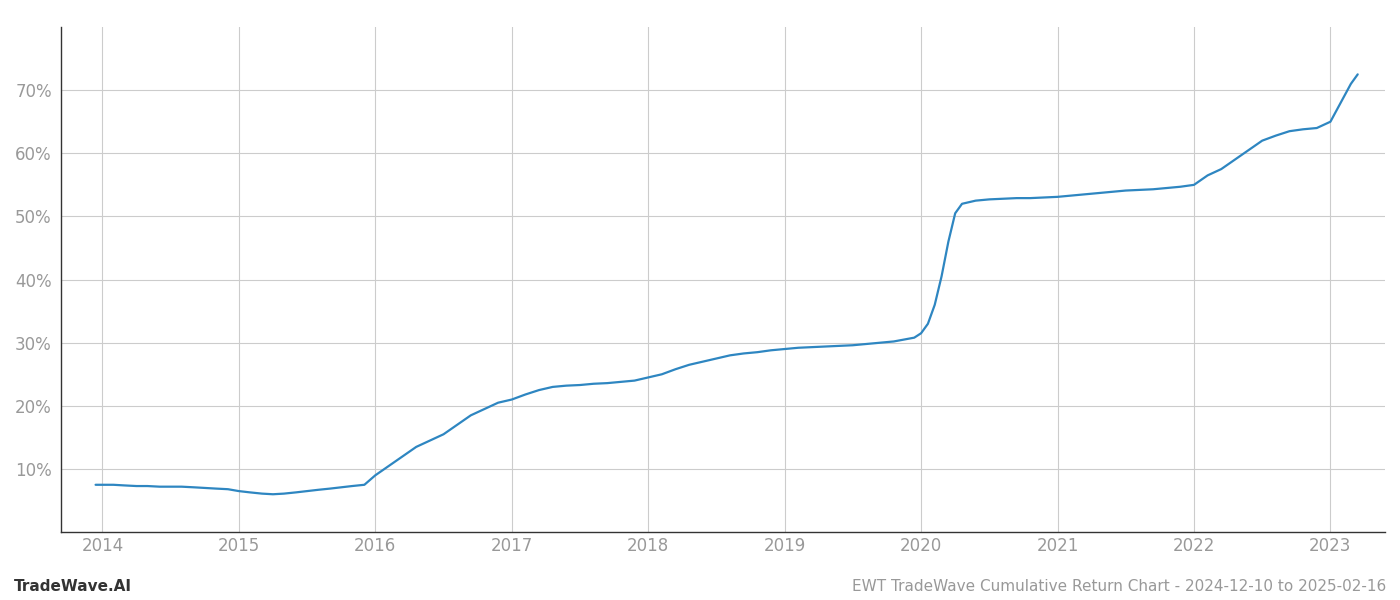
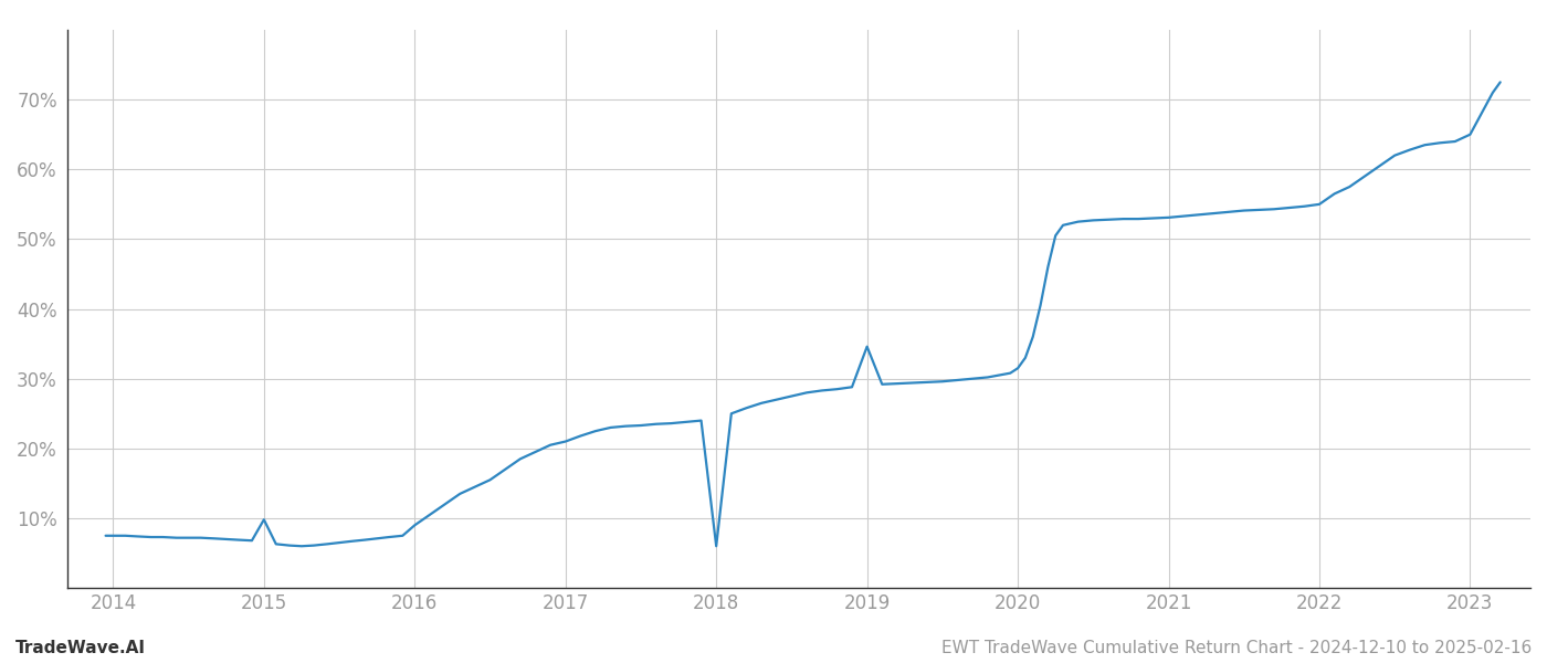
2015: 6.5% -> 9.8%
2018: 24.5% -> 6.0%
2019: 29.0% -> 34.6%
